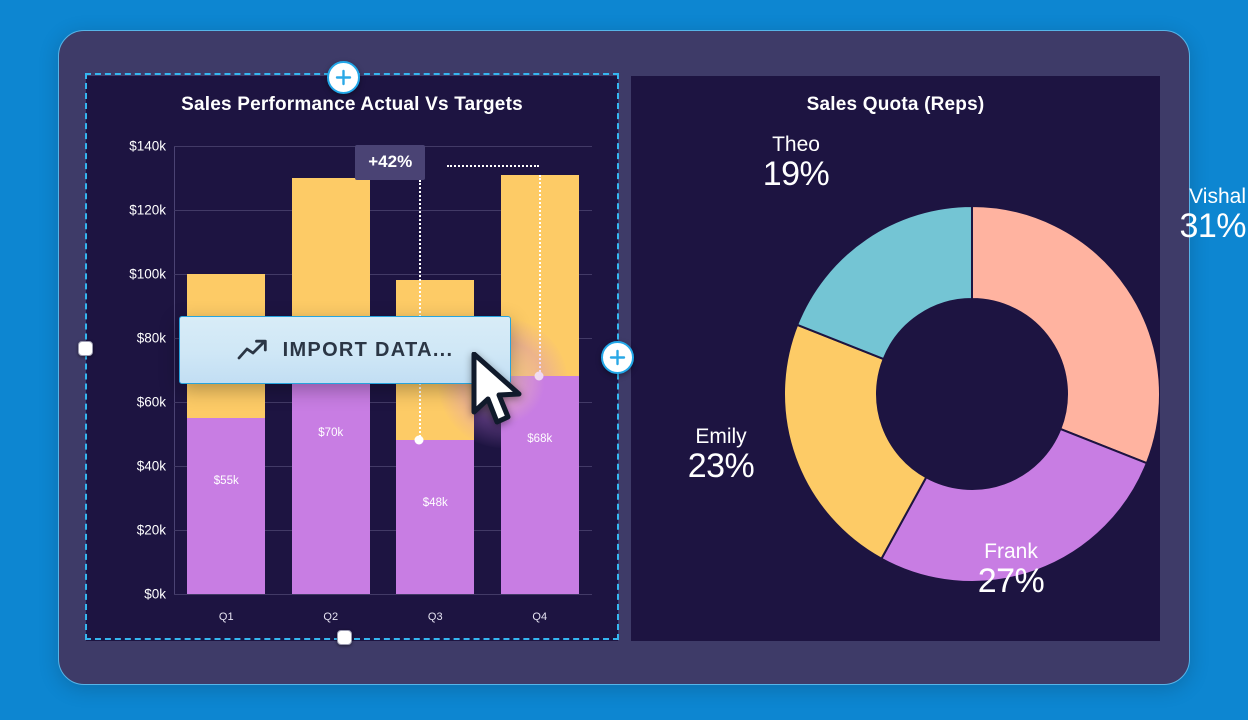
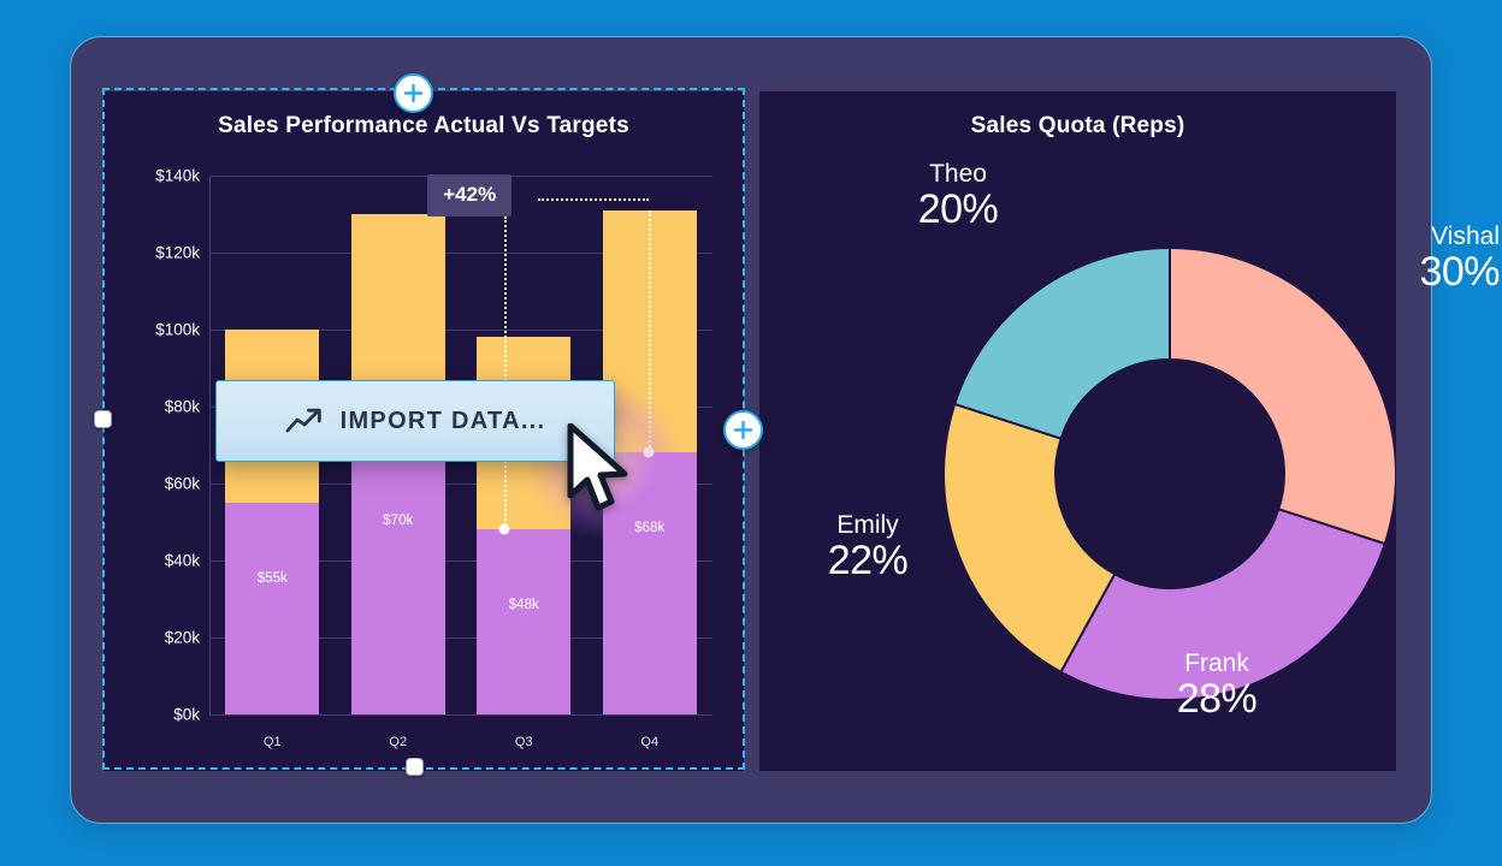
Sales Quota (Reps)/Vishal: 31% -> 30%
Sales Quota (Reps)/Frank: 27% -> 28%
Sales Quota (Reps)/Emily: 23% -> 22%
Sales Quota (Reps)/Theo: 19% -> 20%
